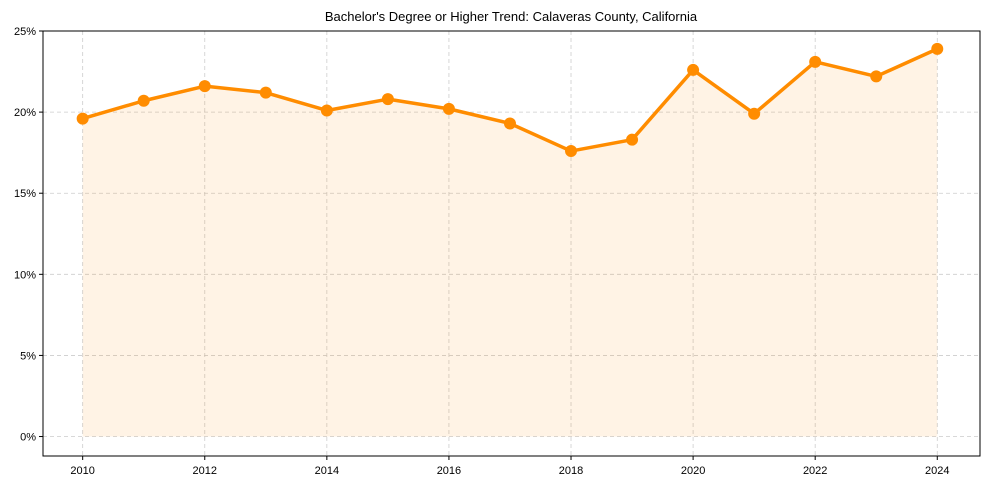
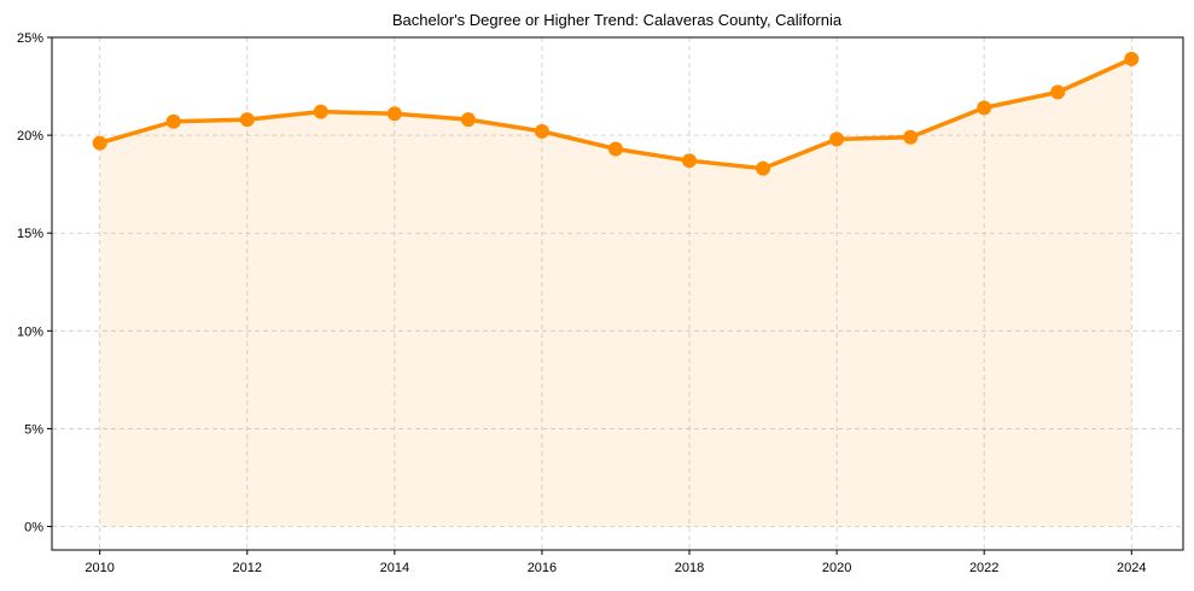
2012: 21.6% -> 20.8%
2014: 20.1% -> 21.1%
2018: 17.6% -> 18.7%
2020: 22.6% -> 19.8%
2022: 23.1% -> 21.4%
